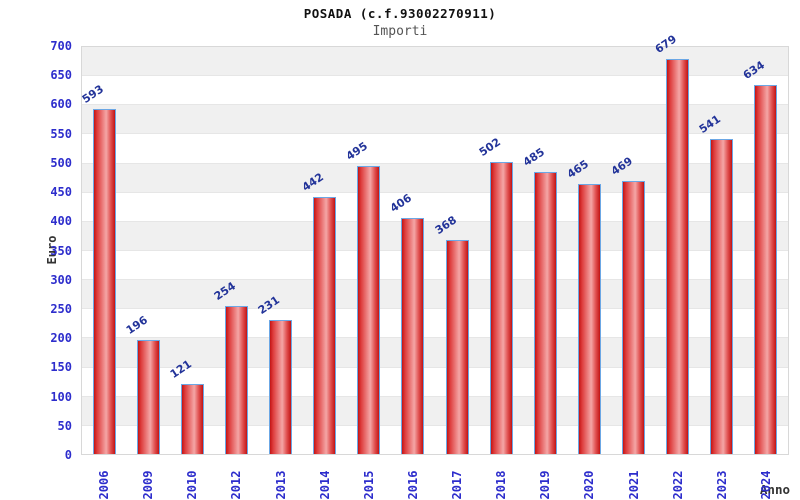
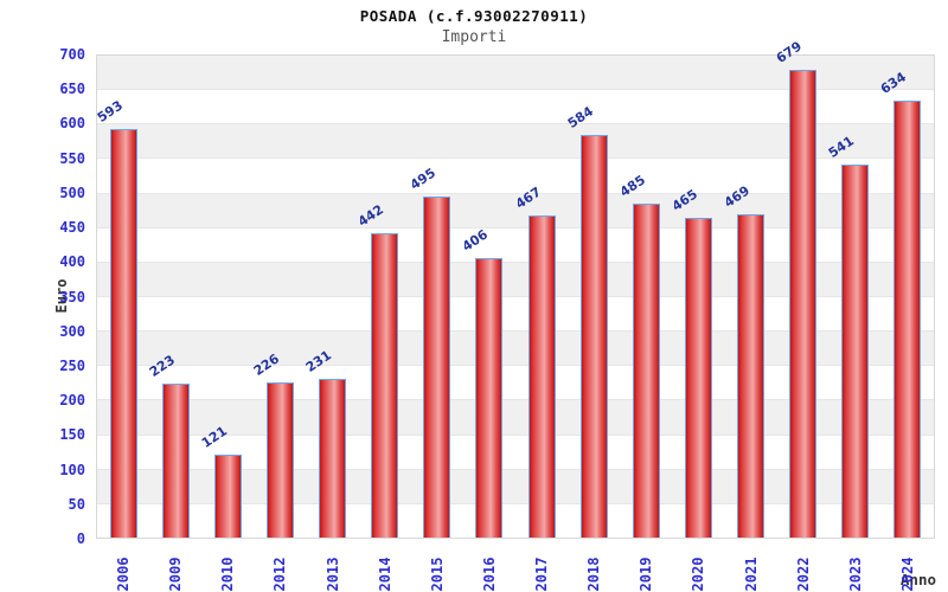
2009: 196 -> 223
2012: 254 -> 226
2017: 368 -> 467
2018: 502 -> 584
